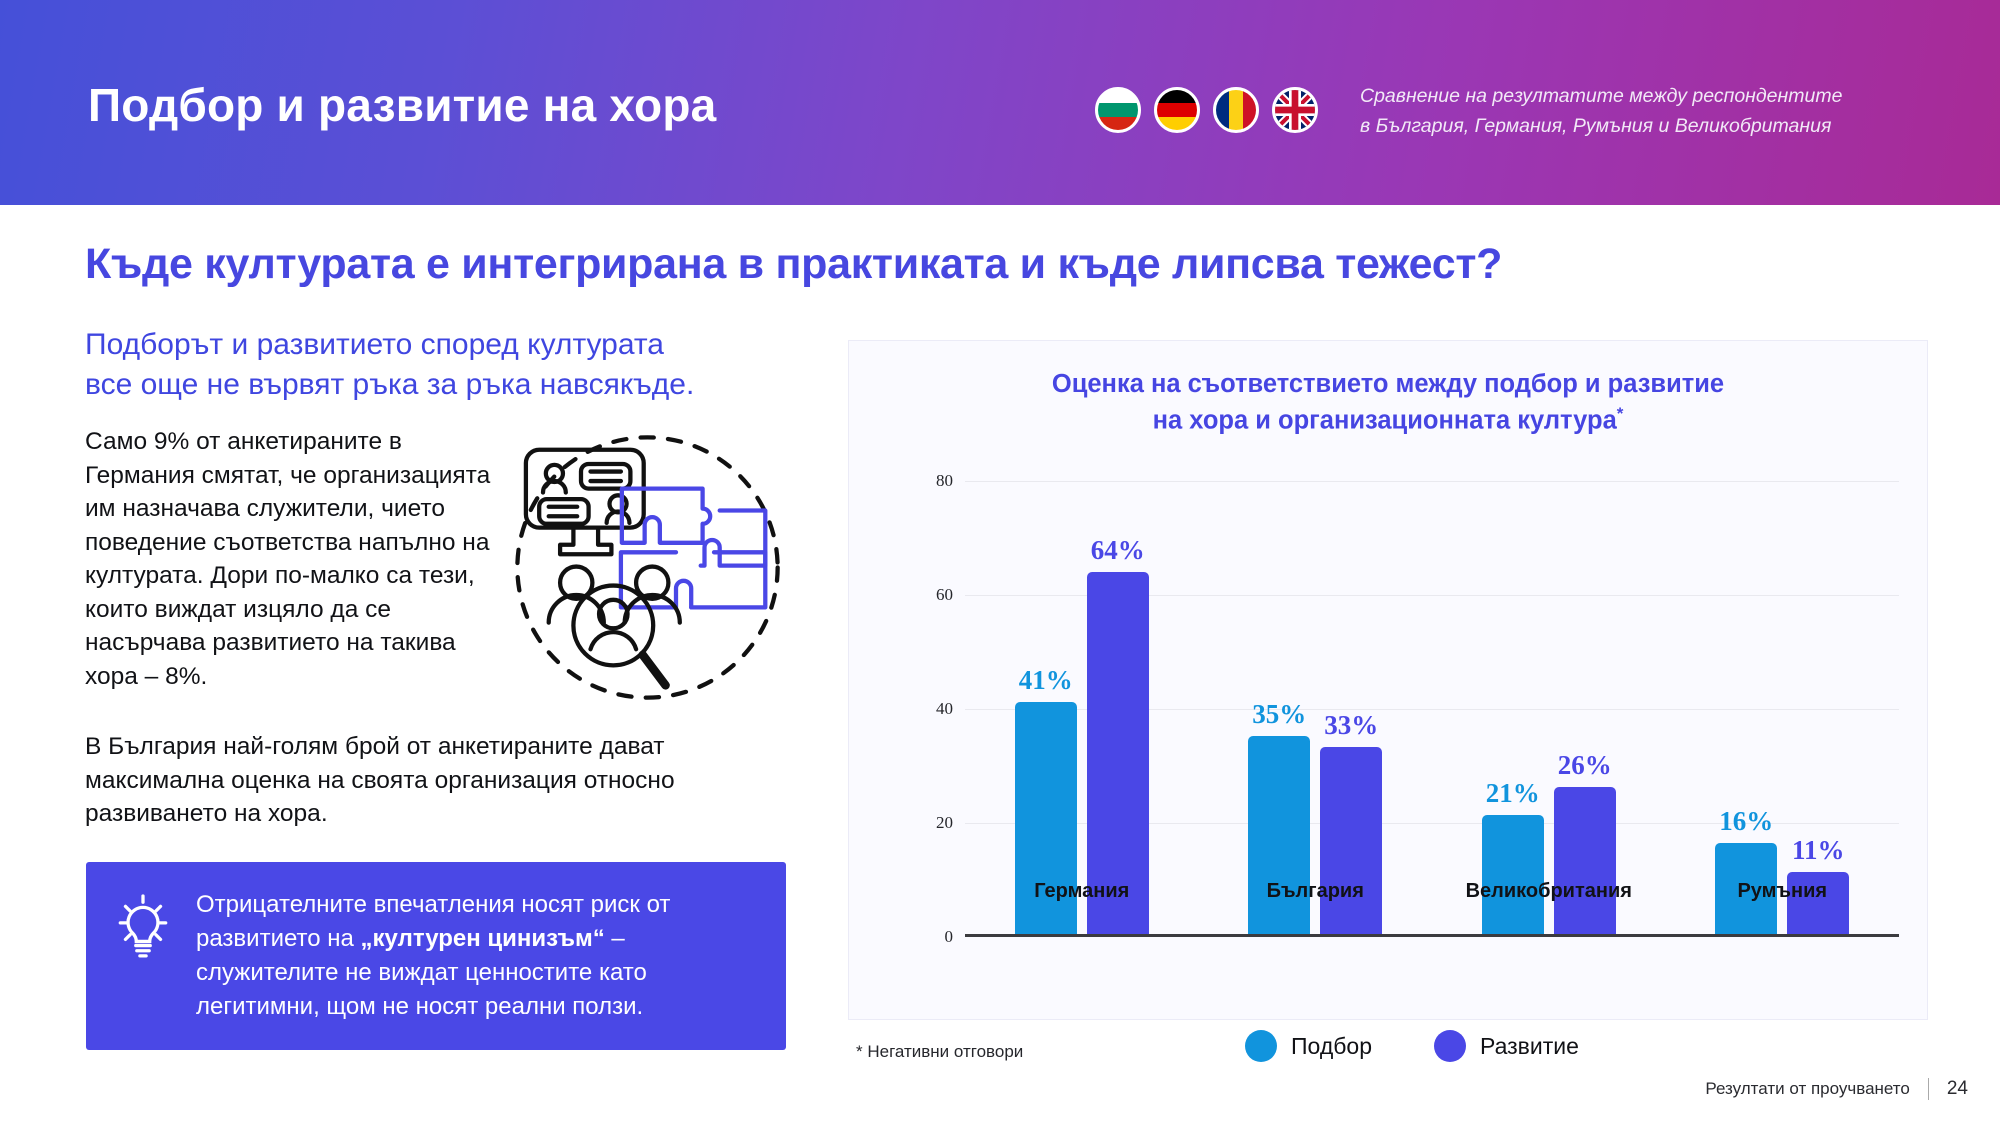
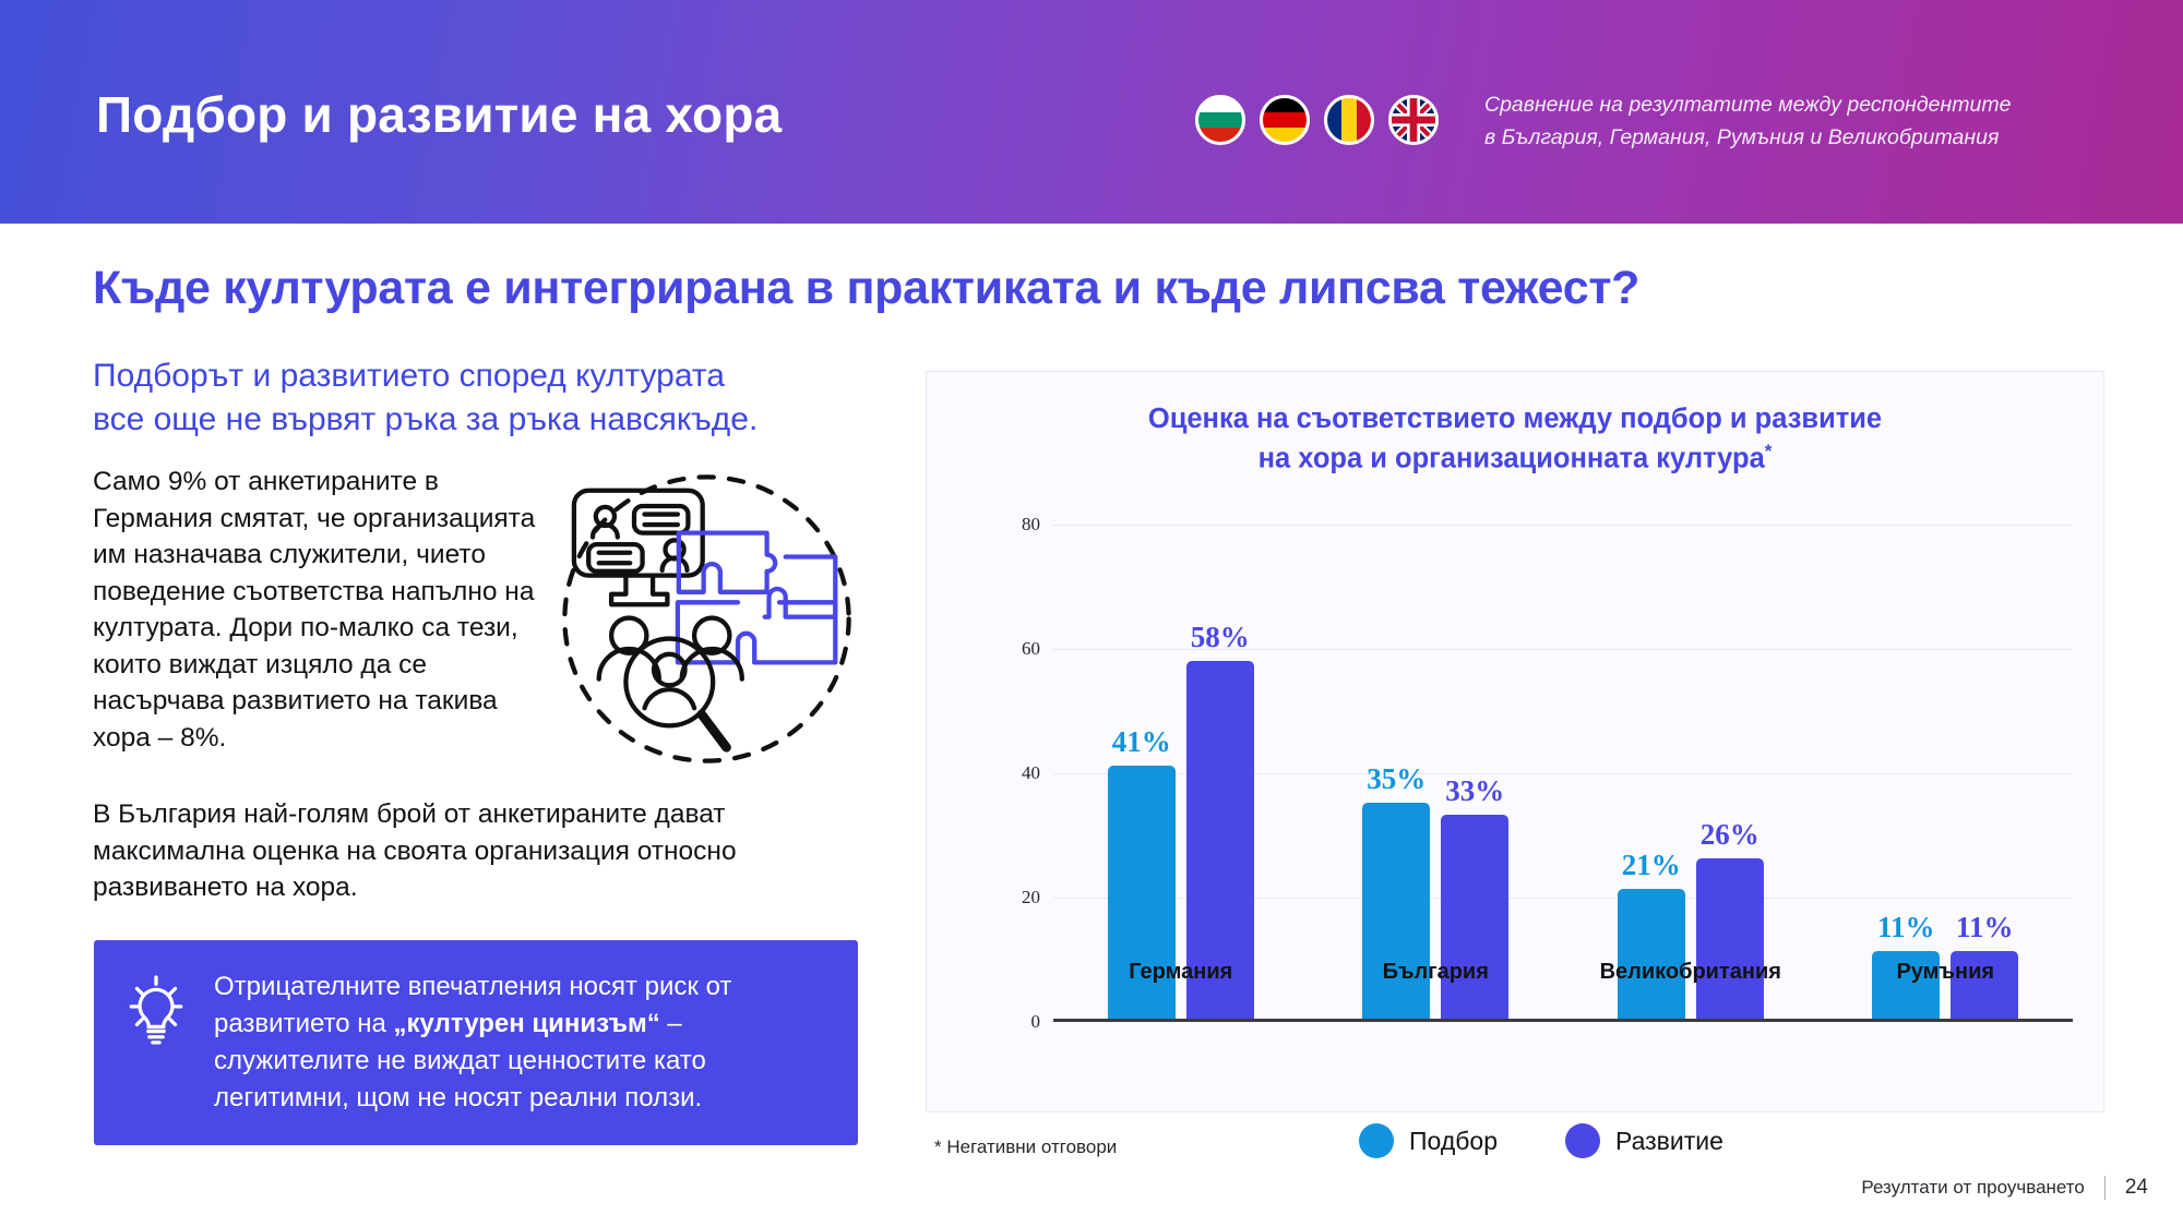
Развитие/Германия: 64% -> 58%
Подбор/Румъния: 16% -> 11%
